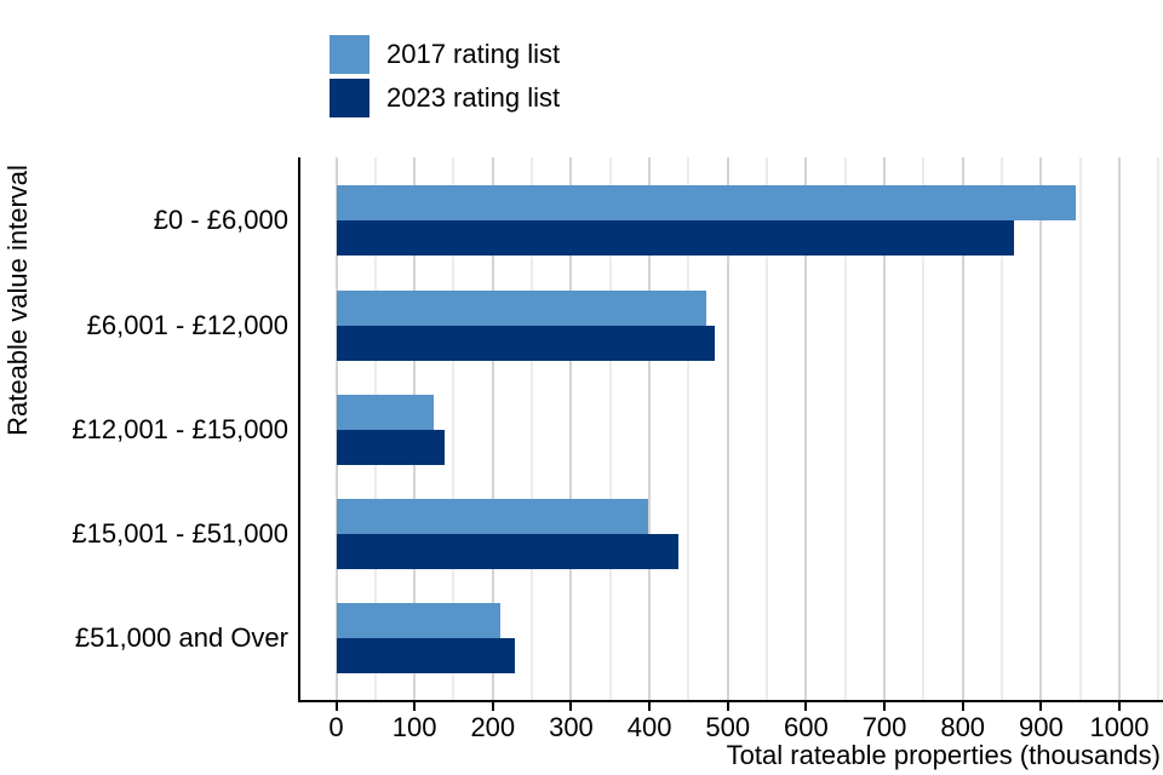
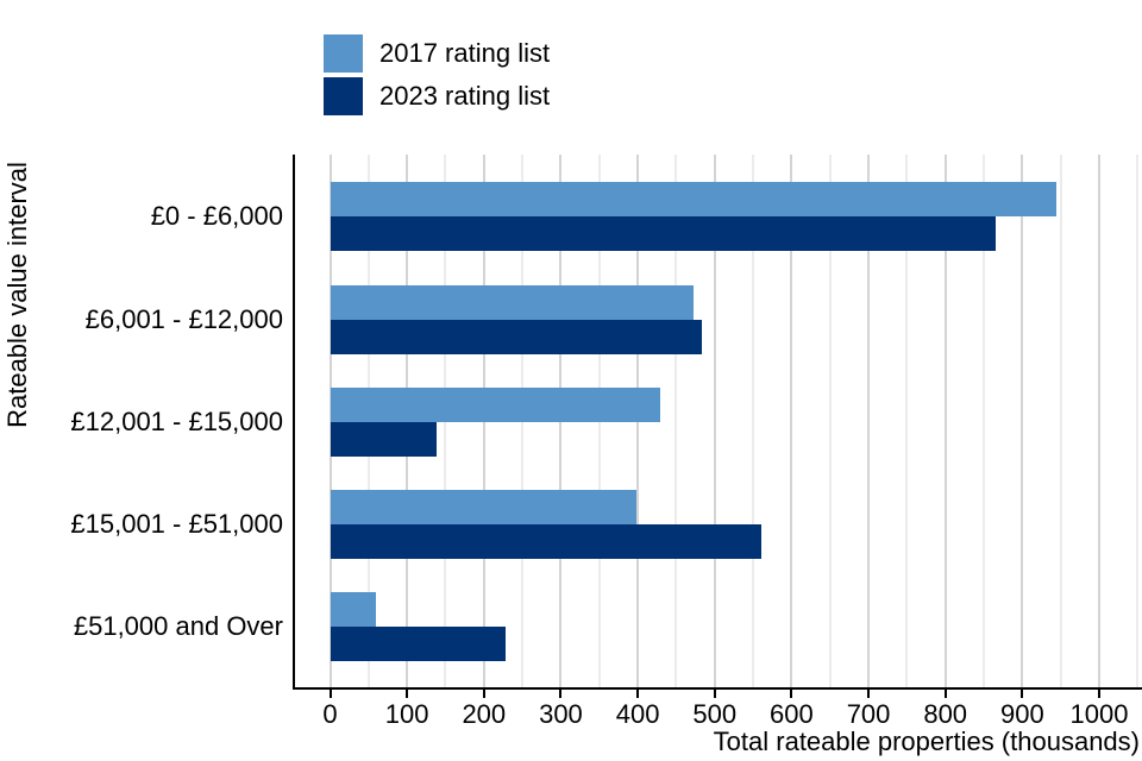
2017 rating list/£12,001 - £15,000: 120 -> 430
2023 rating list/£15,001 - £51,000: 440 -> 560
2017 rating list/£51,000 and Over: 210 -> 60
